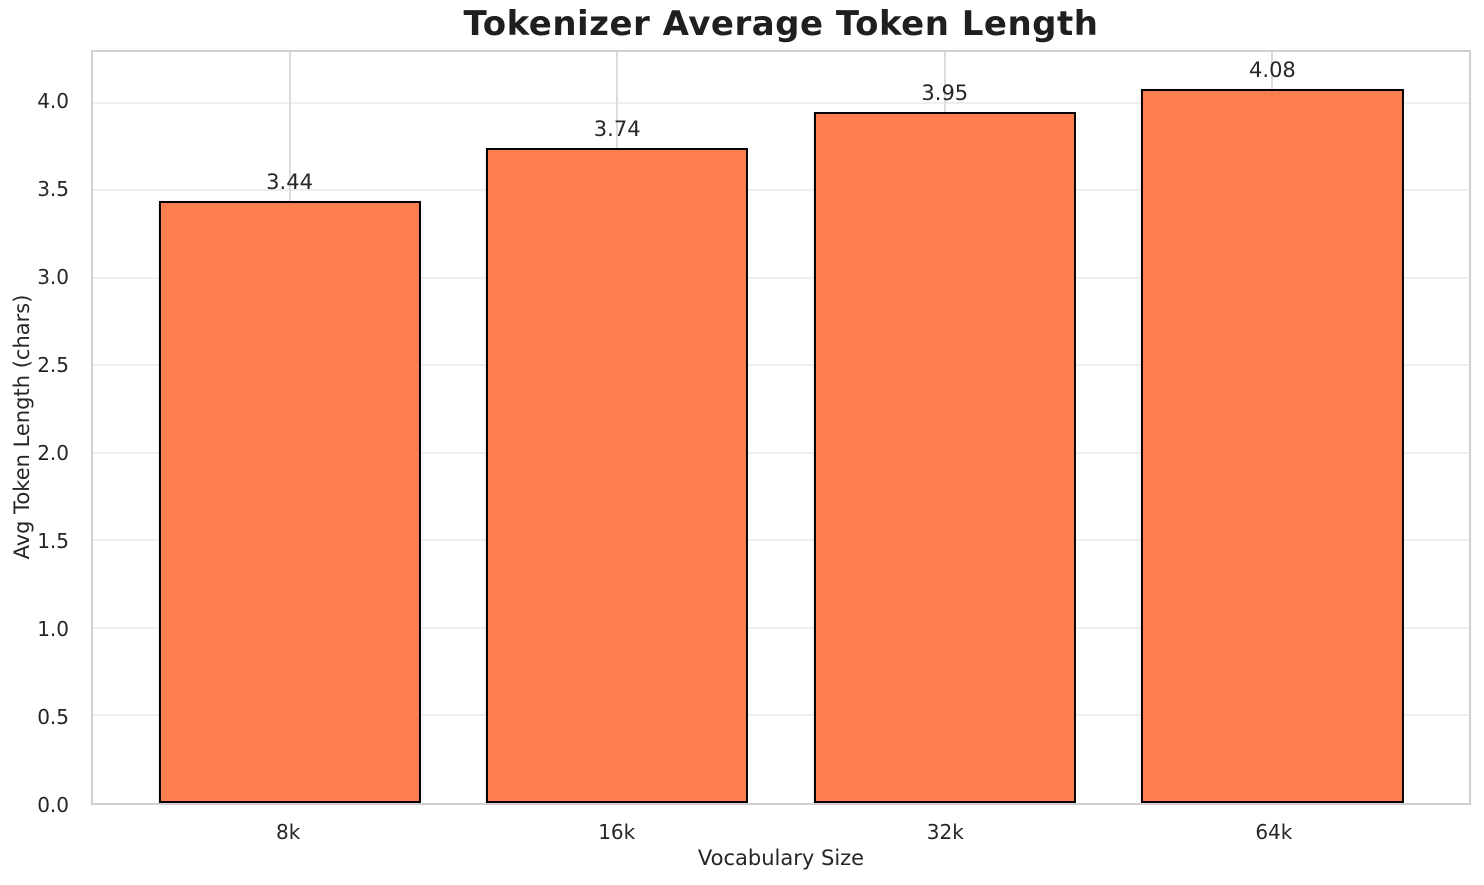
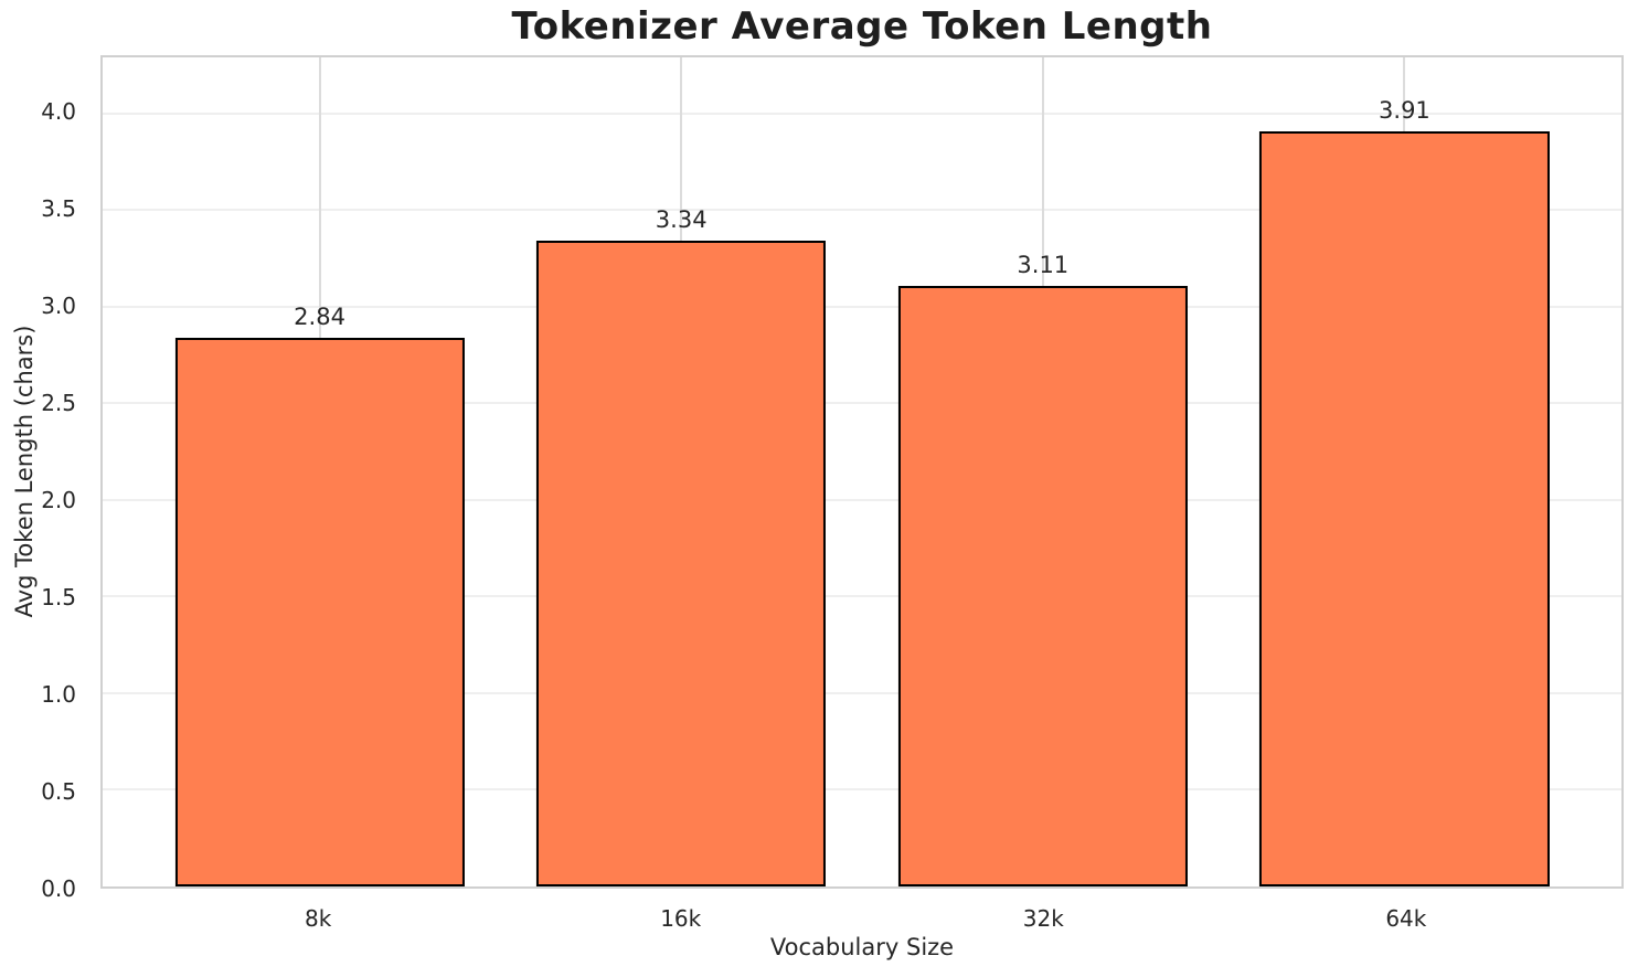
8k: 3.44 -> 2.84
16k: 3.74 -> 3.34
32k: 3.95 -> 3.11
64k: 4.08 -> 3.91
